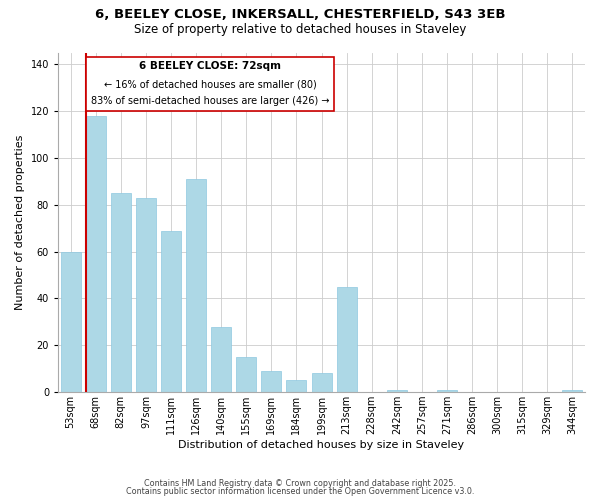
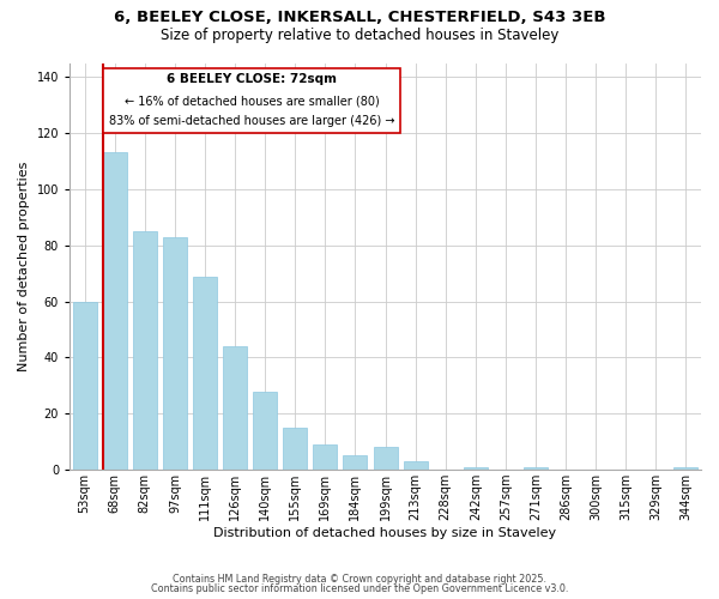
68sqm: 118 -> 113
126sqm: 91 -> 44
213sqm: 45 -> 3
